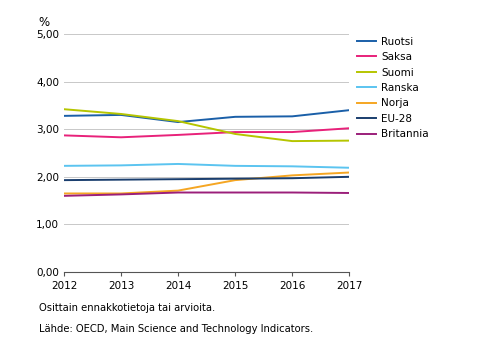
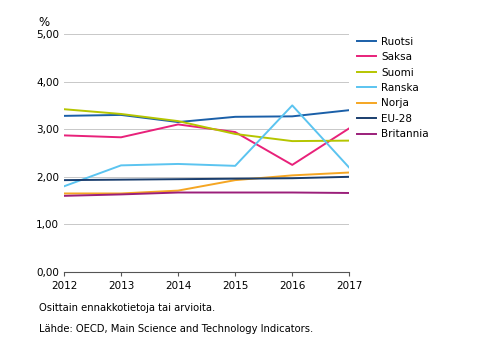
Ranska/2012: 2,23 -> 1,80
Saksa/2014: 2,88 -> 3,10
Saksa/2016: 2,94 -> 2,25
Ranska/2016: 2,22 -> 3,50
